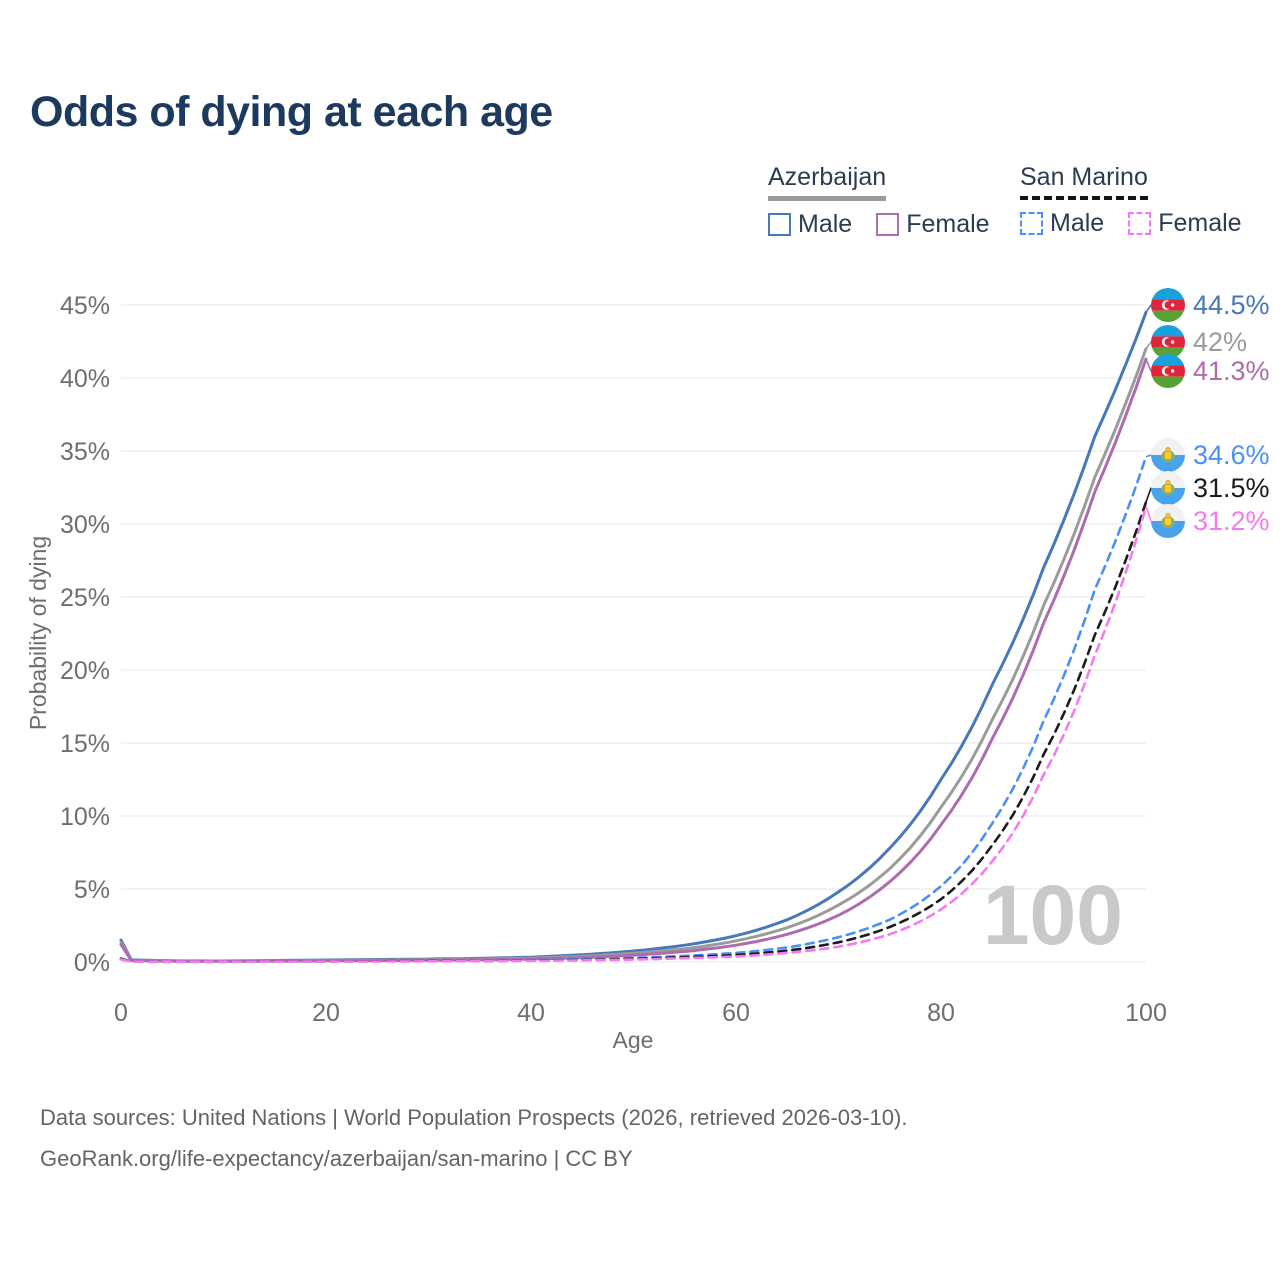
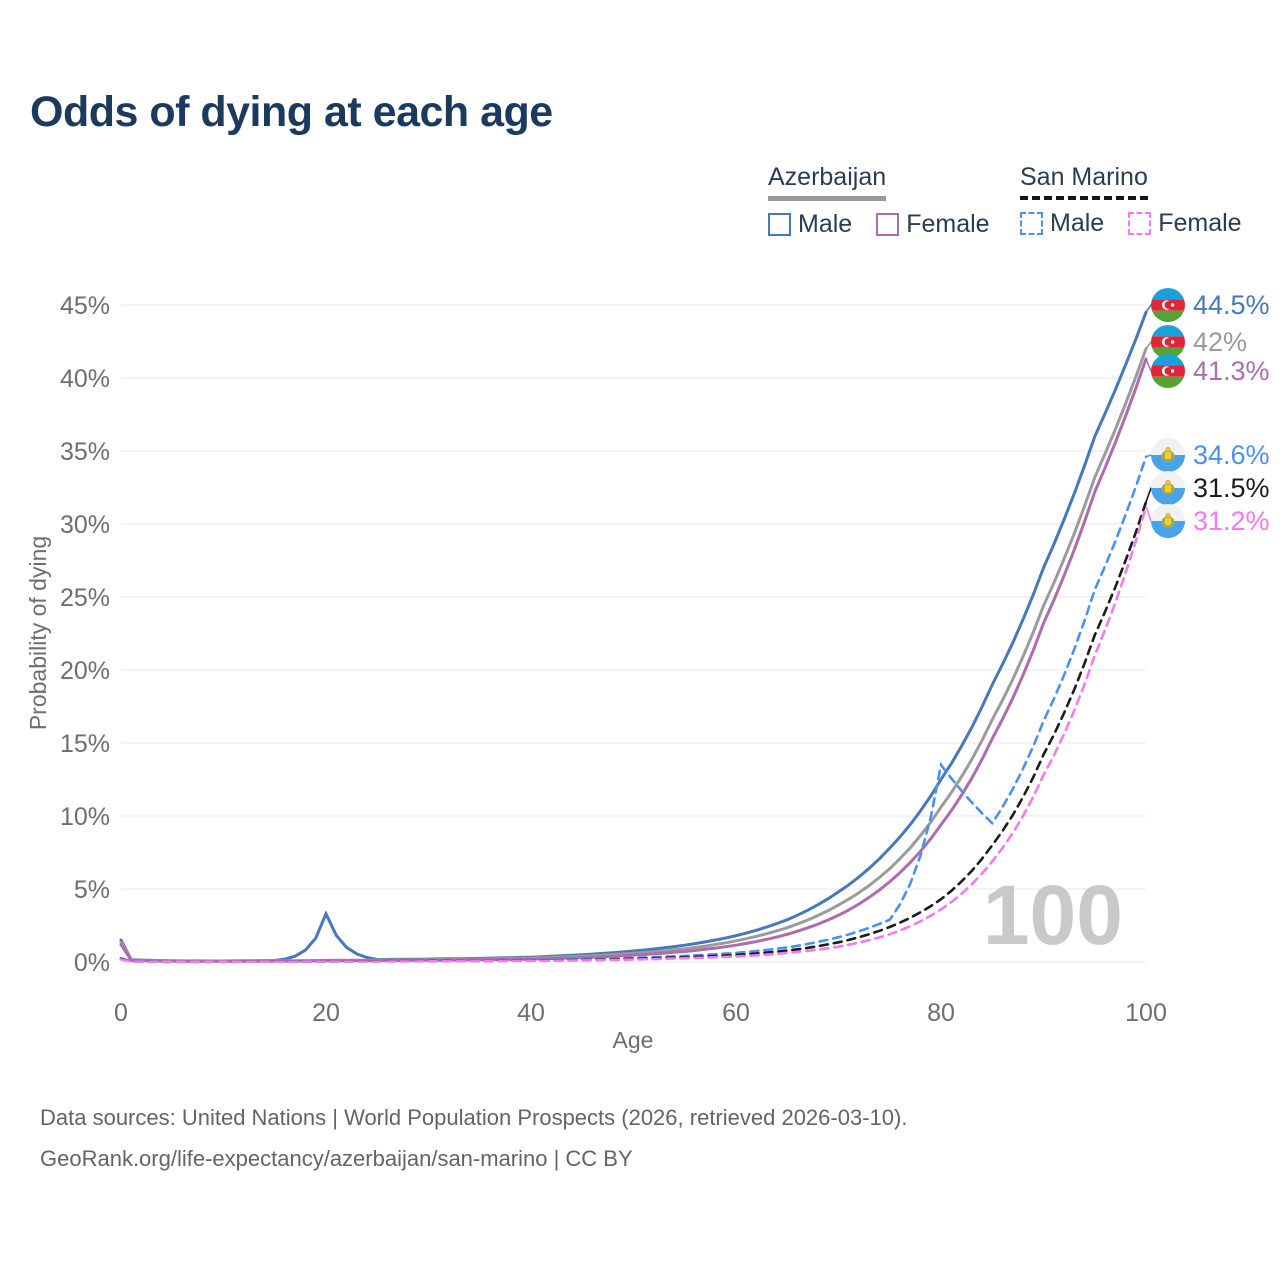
Azerbaijan Male/20: 0.1% -> 3.3%
San Marino Male/80: 5.2% -> 13.5%
